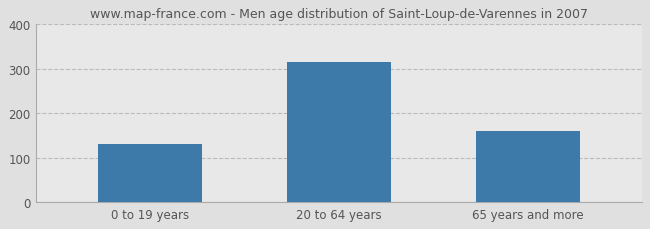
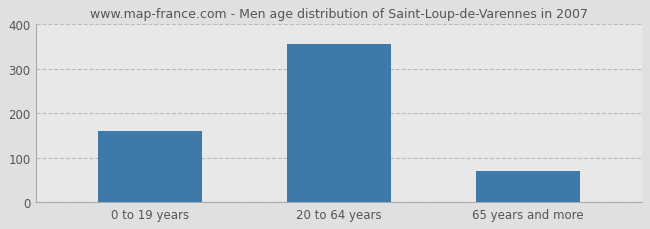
0 to 19 years: 130 -> 160
20 to 64 years: 315 -> 355
65 years and more: 160 -> 70
